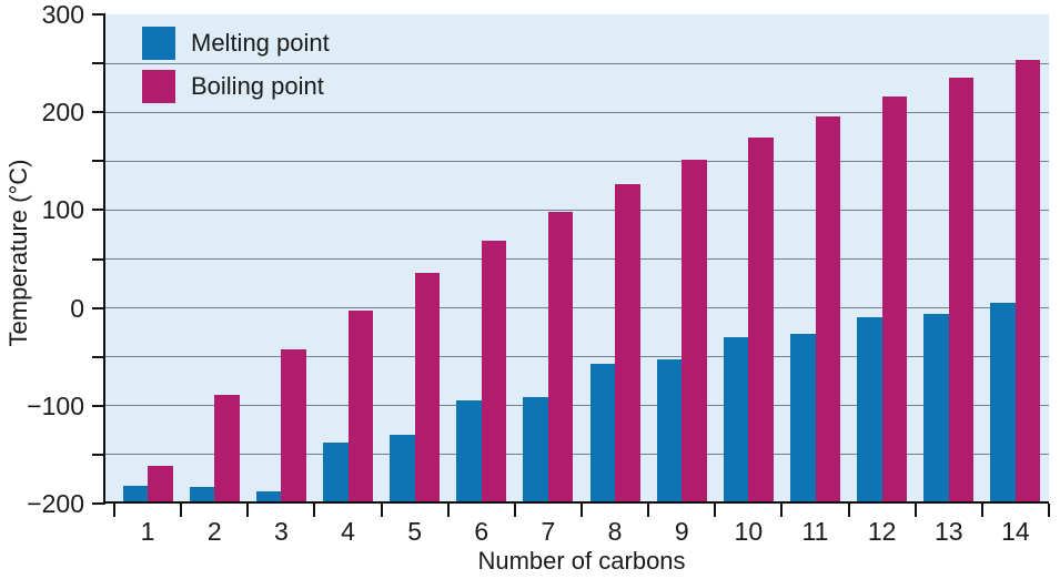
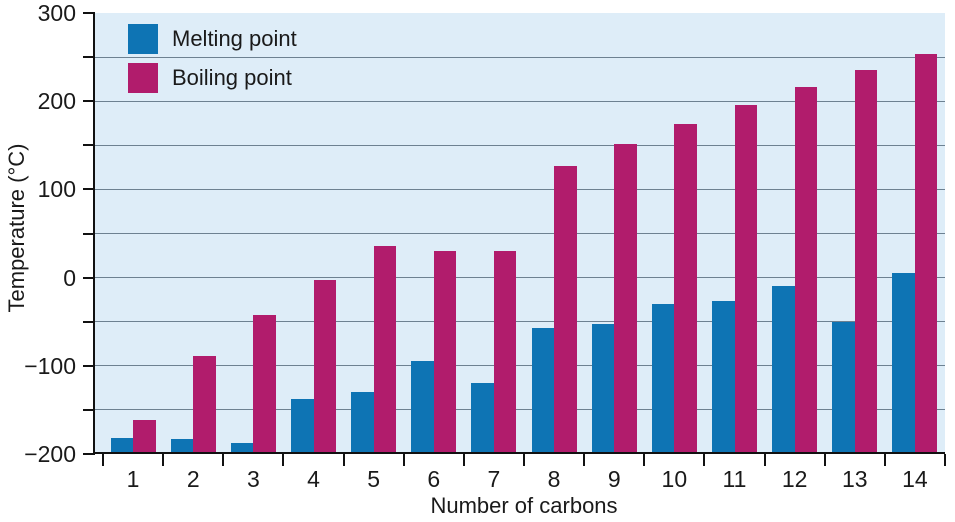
Boiling point/6: 70 -> 30
Melting point/7: -90 -> -120
Boiling point/7: 100 -> 30
Melting point/13: -10 -> -50
